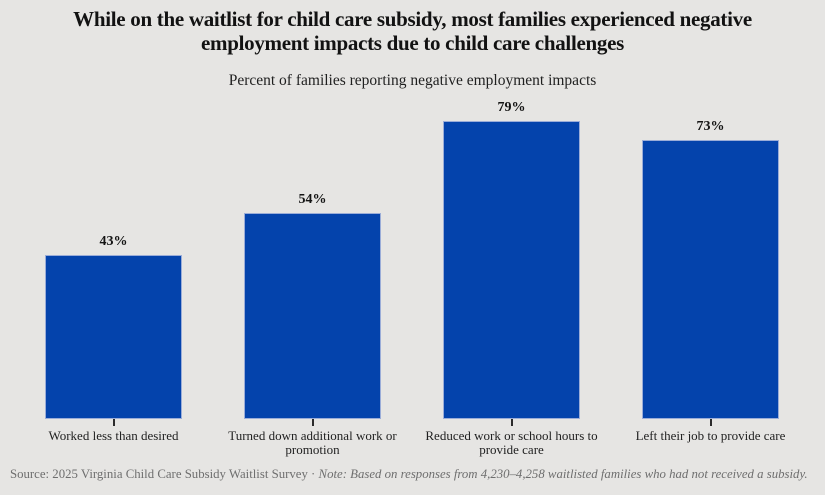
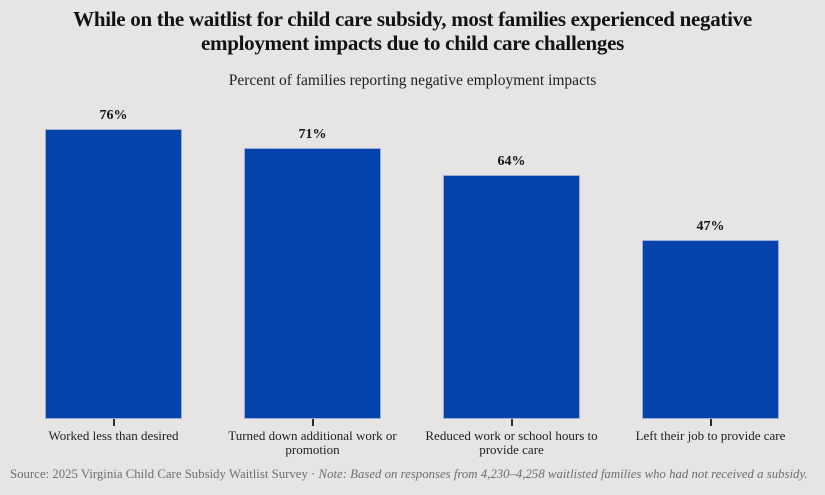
Worked less than desired: 43% -> 76%
Turned down additional work or promotion: 54% -> 71%
Reduced work or school hours to provide care: 79% -> 64%
Left their job to provide care: 73% -> 47%
